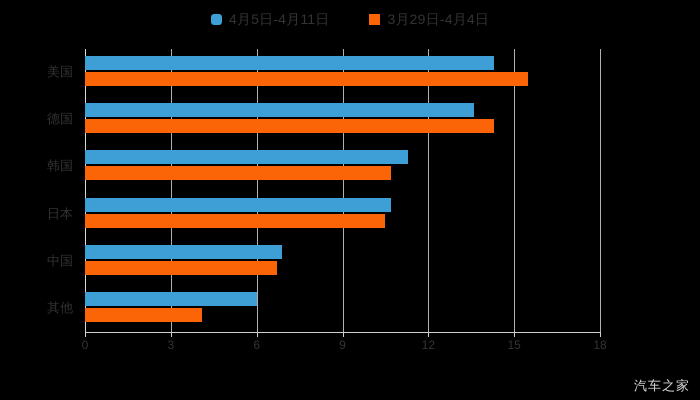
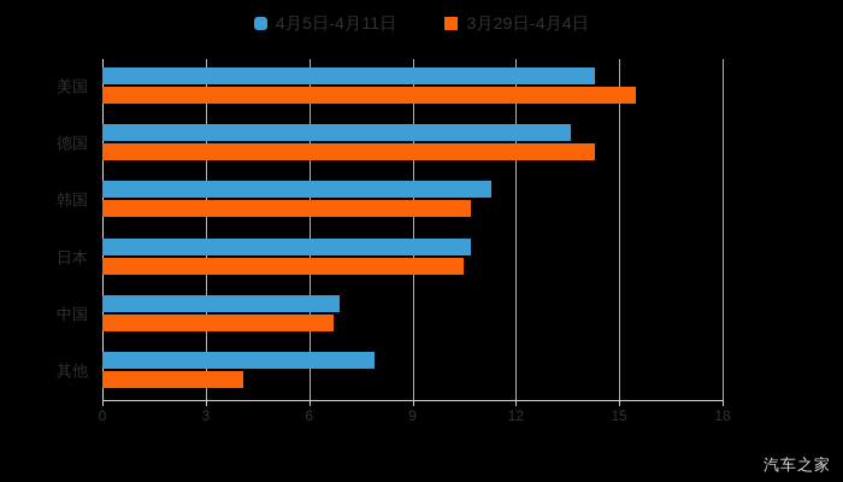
4月5日-4月11日/其他: 6.0 -> 7.9
